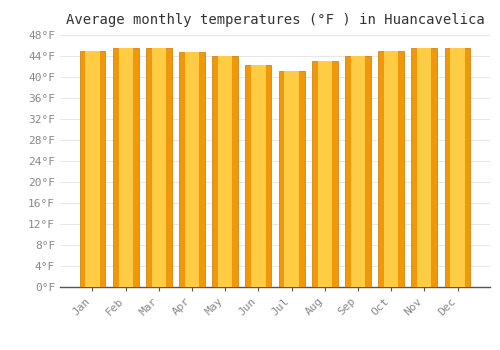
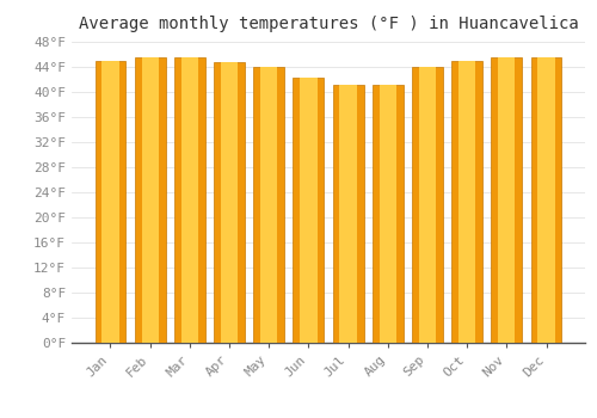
Aug: 43.0°F -> 41.2°F
